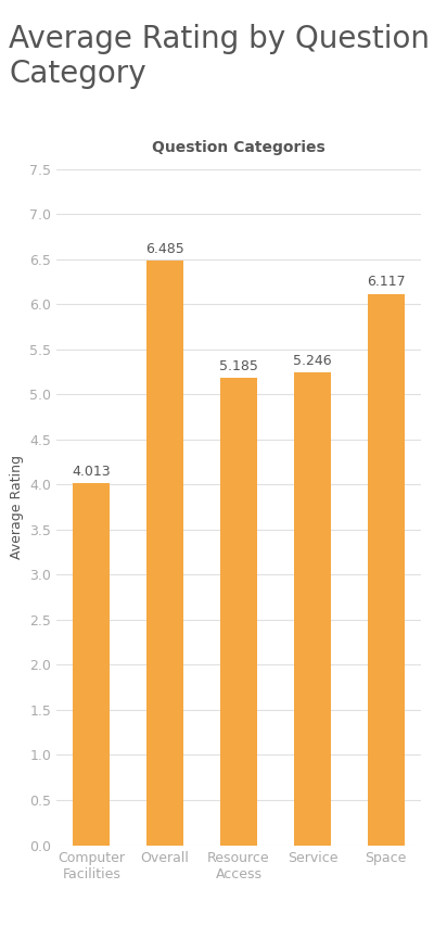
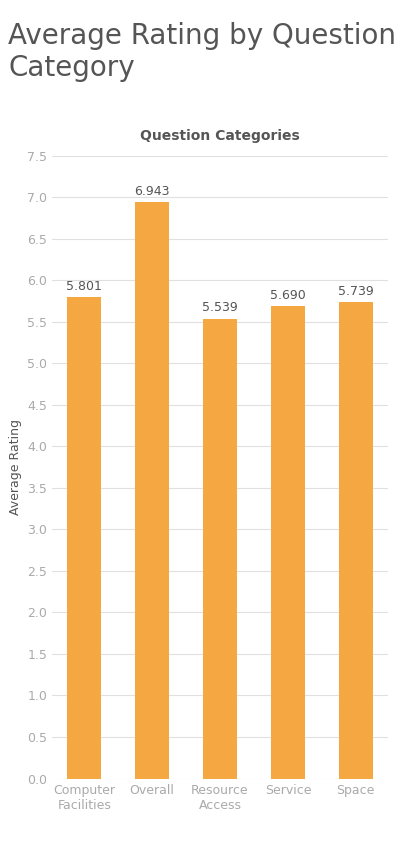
Computer Facilities: 4.013 -> 5.801
Overall: 6.485 -> 6.943
Resource Access: 5.185 -> 5.539
Service: 5.246 -> 5.690
Space: 6.117 -> 5.739
